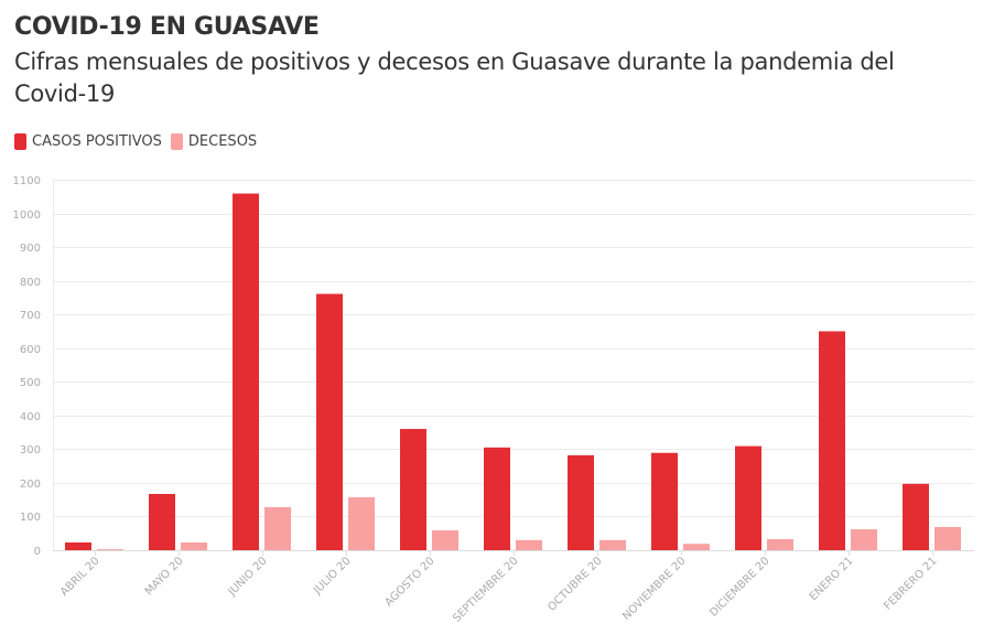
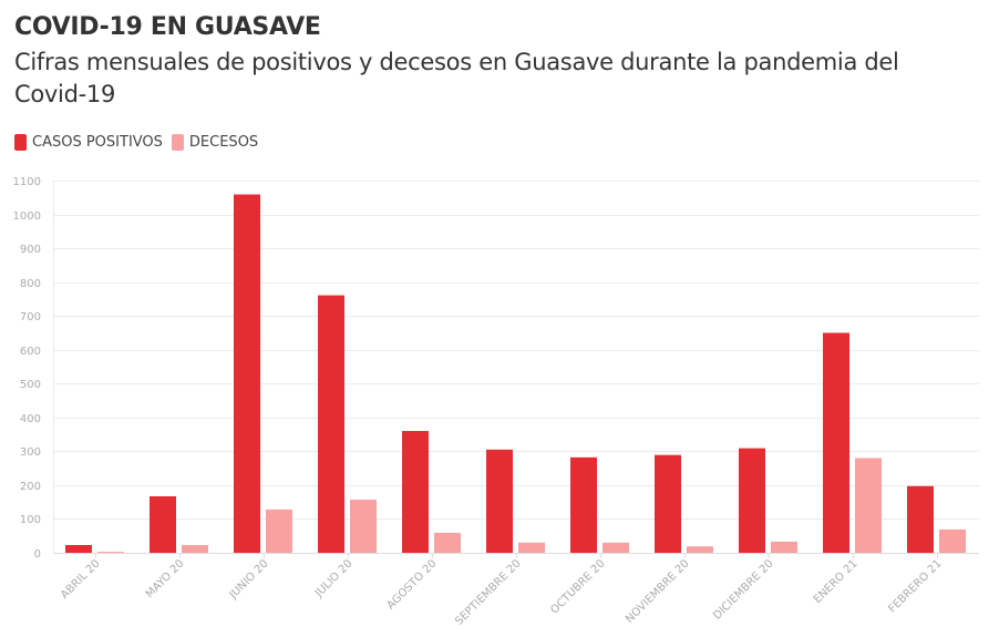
DECESOS/ENERO 21: 60 -> 280
